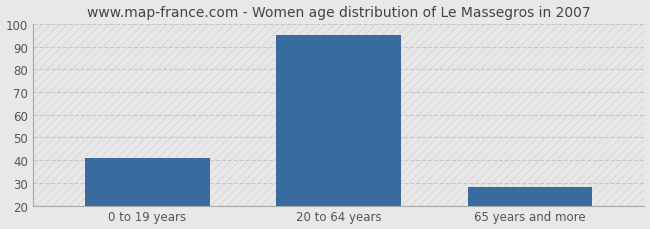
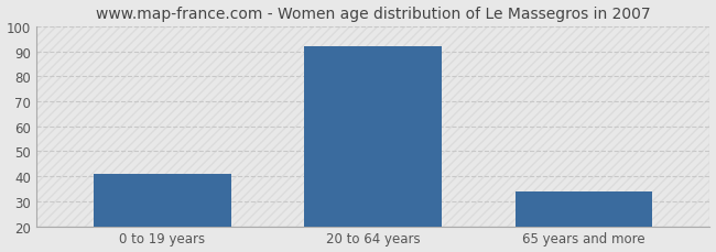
20 to 64 years: 95 -> 92
65 years and more: 28 -> 34
